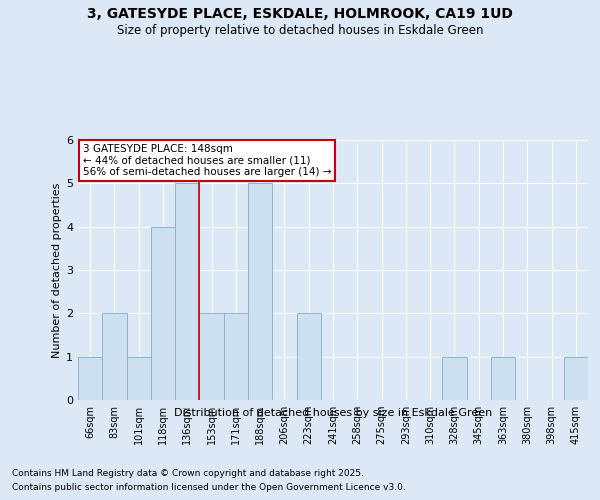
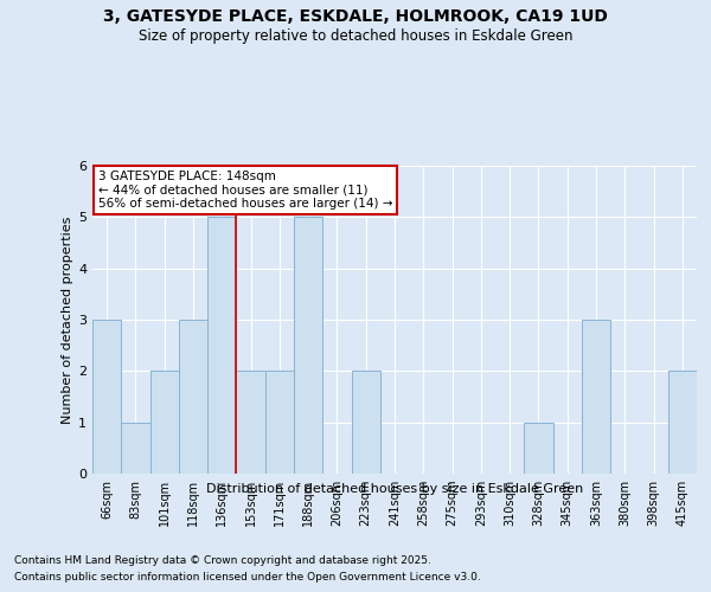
66sqm: 1 -> 3
83sqm: 2 -> 1
101sqm: 1 -> 2
118sqm: 4 -> 3
363sqm: 1 -> 3
415sqm: 1 -> 2
